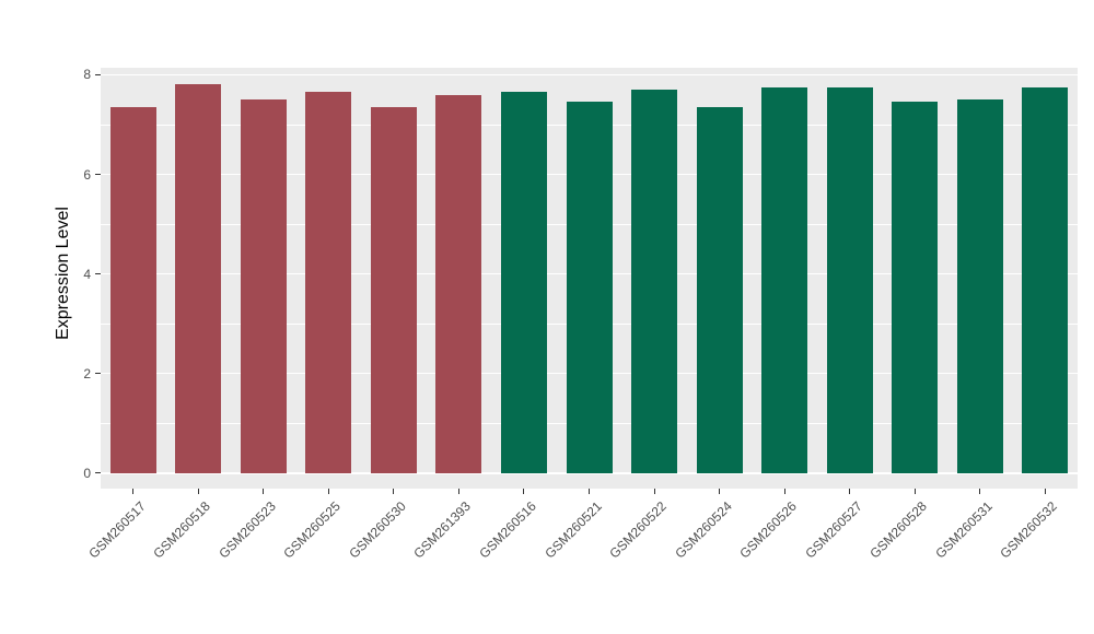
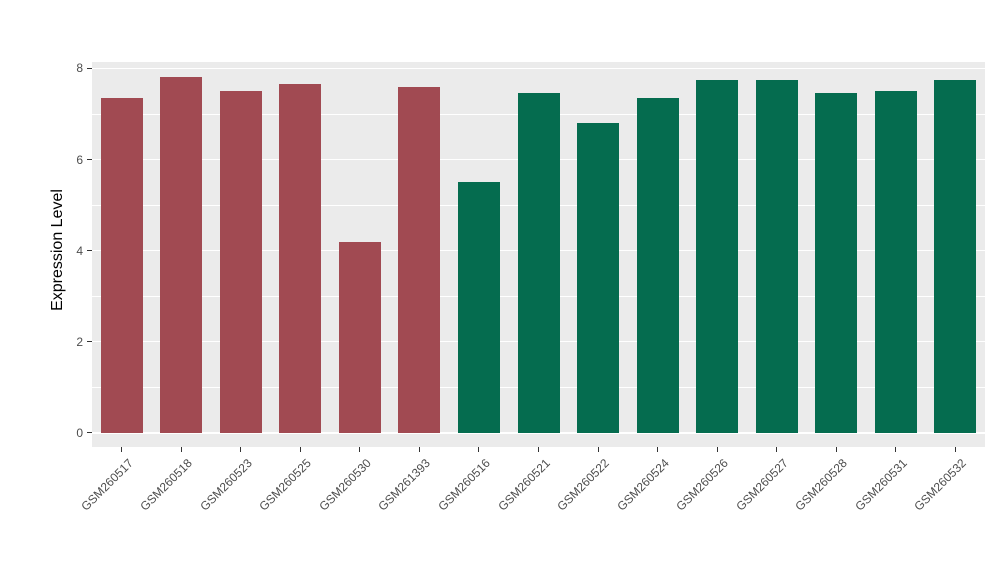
GSM260530: 7.3 -> 4.2
GSM260516: 7.7 -> 5.5
GSM260522: 7.7 -> 6.8
